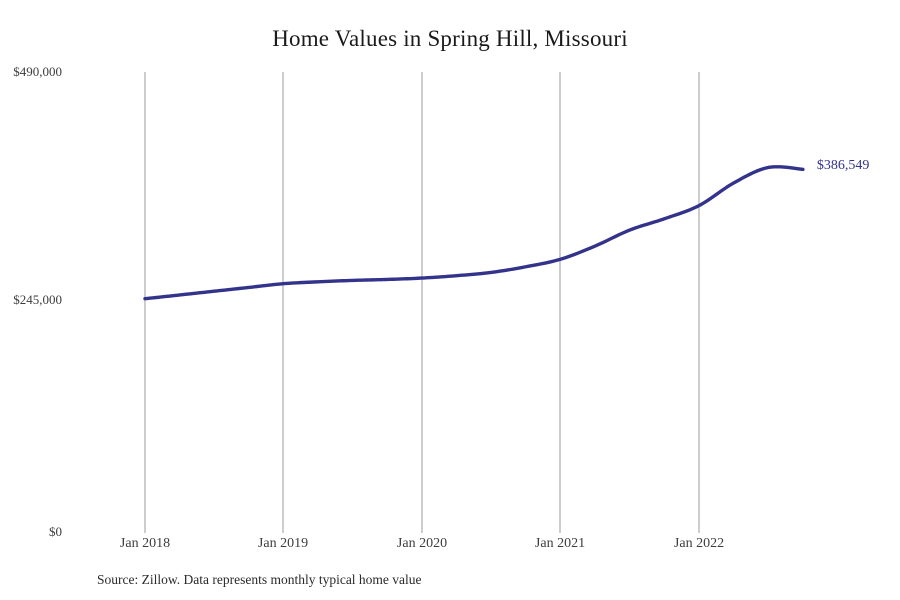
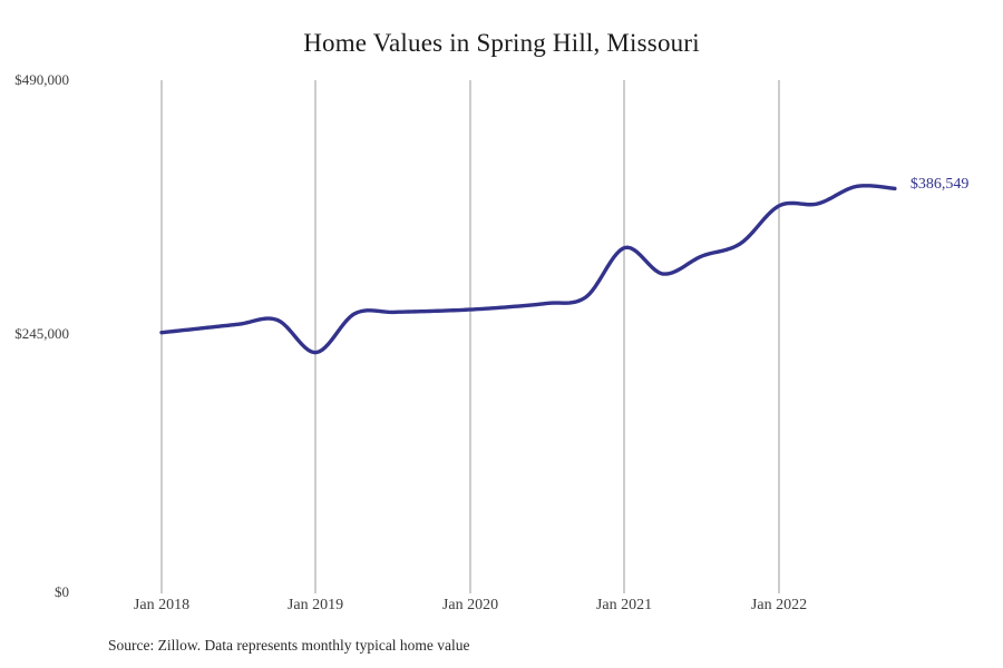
Jan 2019: $260000 -> $230000
Jan 2021: $290000 -> $330000
Jan 2022: $350000 -> $370000
